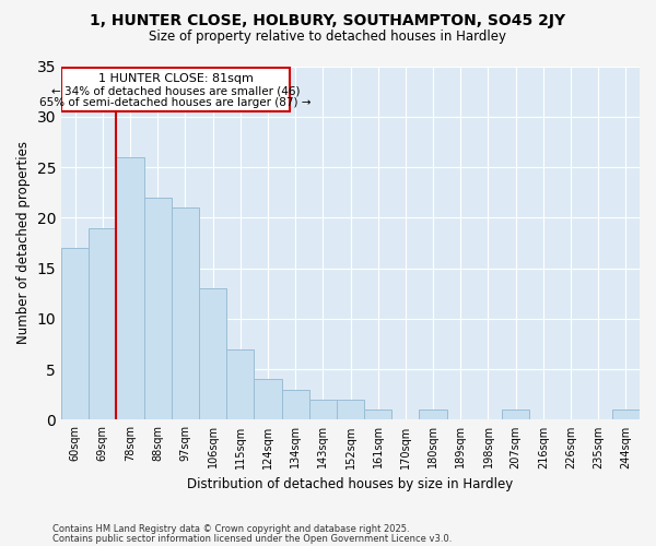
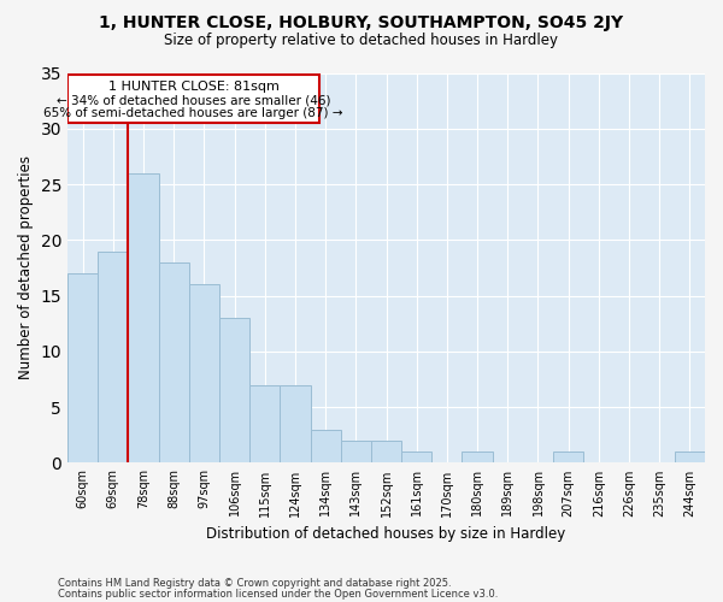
88sqm: 22 -> 18
97sqm: 21 -> 16
124sqm: 4 -> 7
